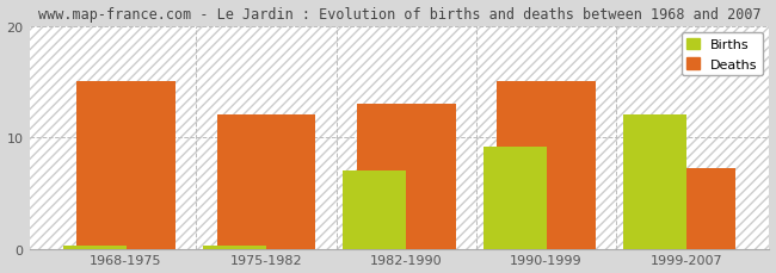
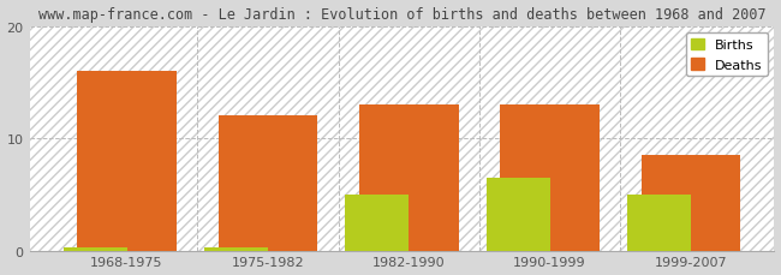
Deaths/1968-1975: 15.0 -> 16.0
Births/1982-1990: 7.0 -> 5.0
Births/1990-1999: 9.2 -> 6.5
Deaths/1990-1999: 15.0 -> 13.0
Births/1999-2007: 12.0 -> 5.0
Deaths/1999-2007: 7.2 -> 8.5
